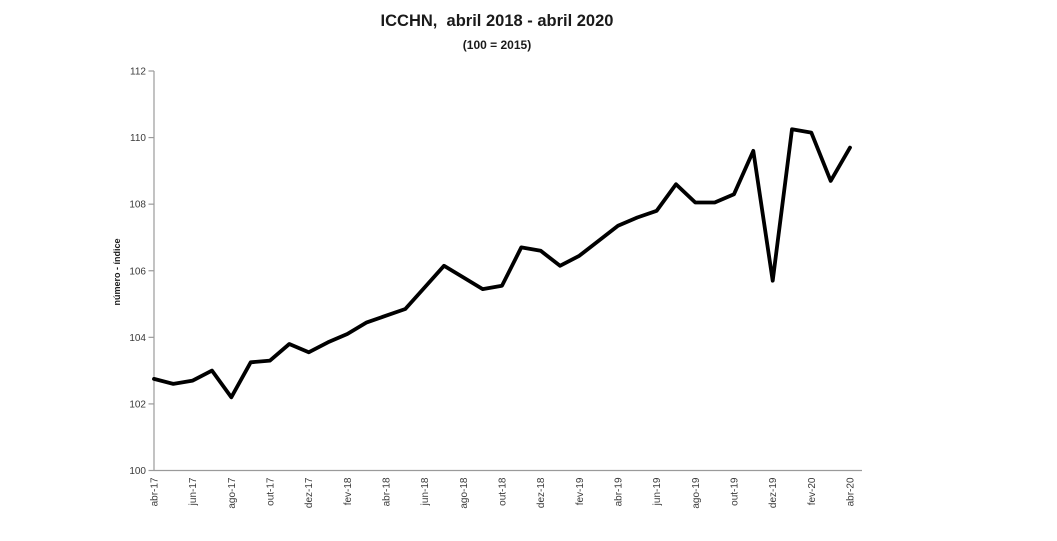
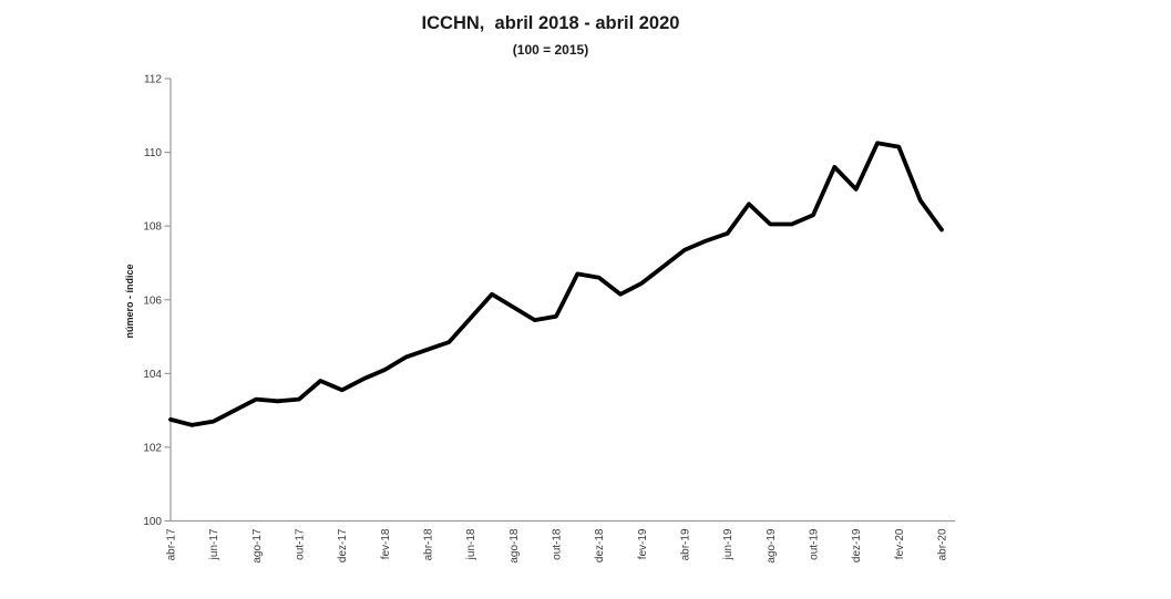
ago-17: 102.2 -> 103.3
dez-19: 105.7 -> 109.0
abr-20: 109.7 -> 107.9
